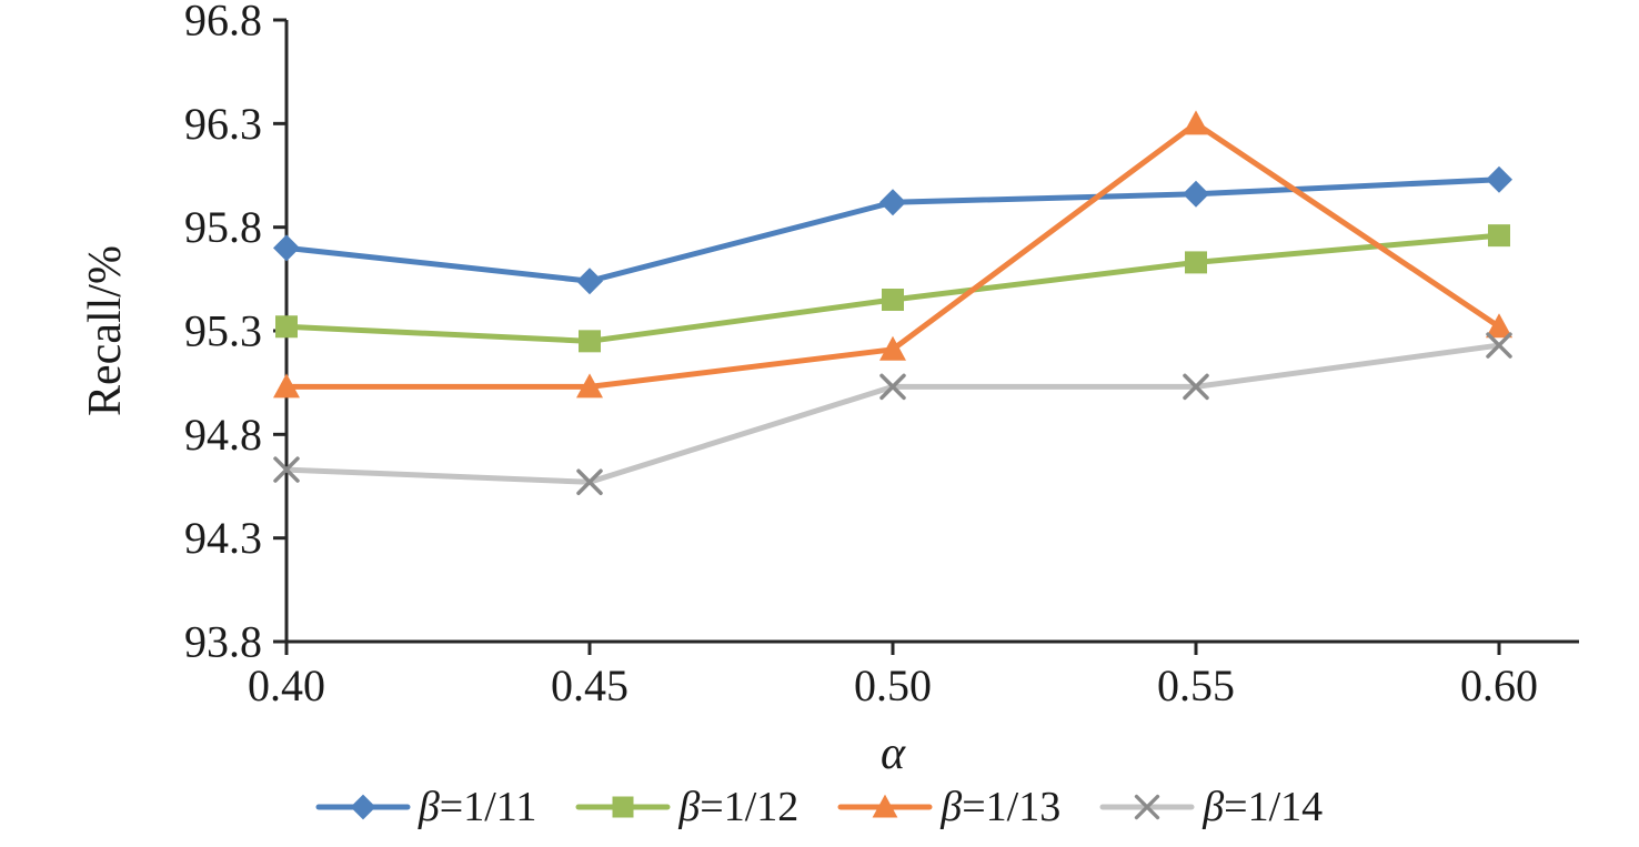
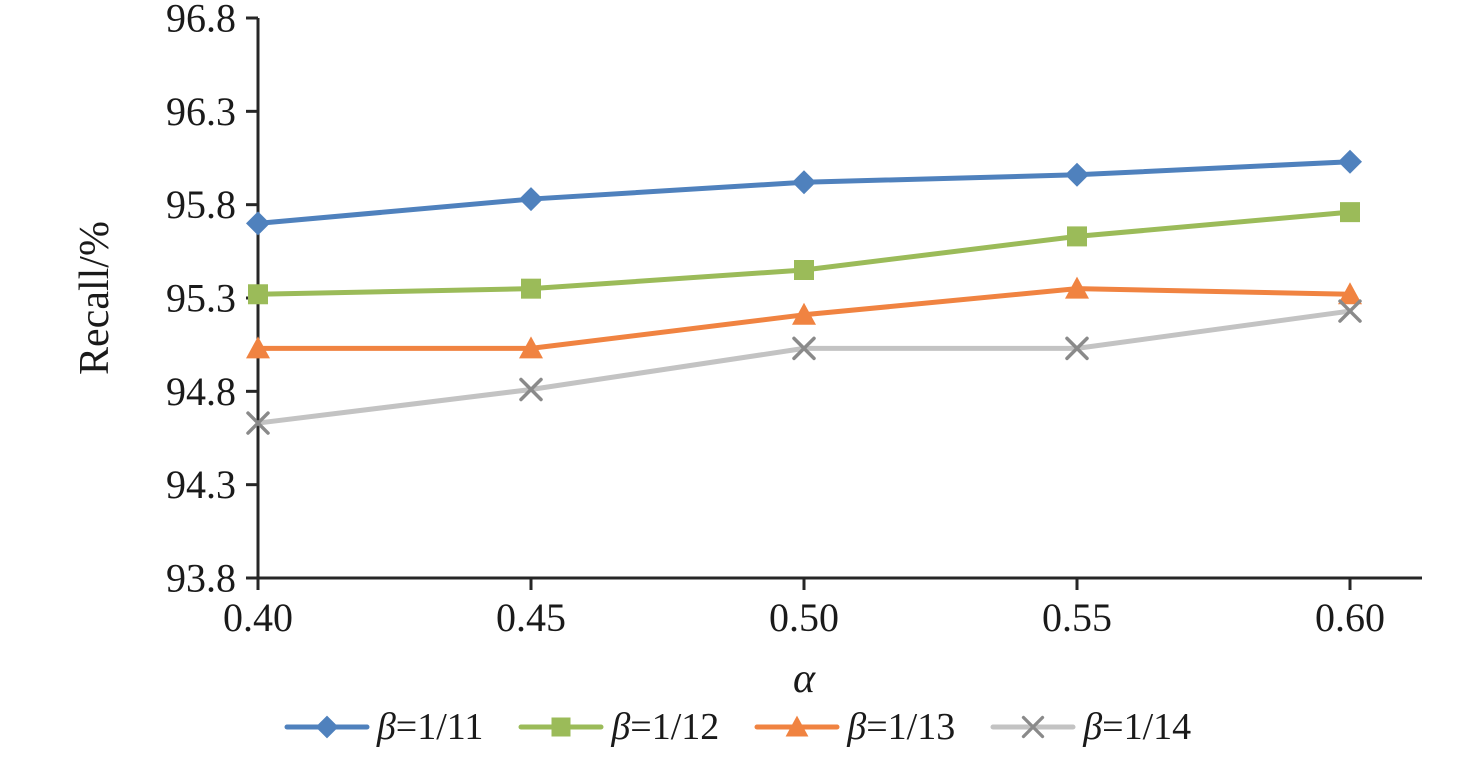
β=1/11/0.45: 95.54 -> 95.83
β=1/12/0.45: 95.25 -> 95.35
β=1/14/0.45: 94.57 -> 94.81
β=1/13/0.55: 96.30 -> 95.35
